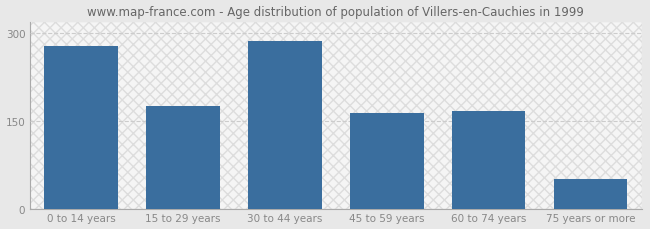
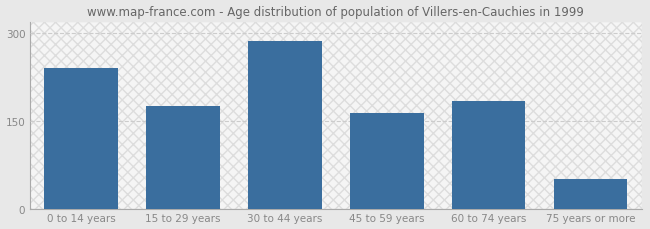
0 to 14 years: 278 -> 240
60 to 74 years: 167 -> 184
